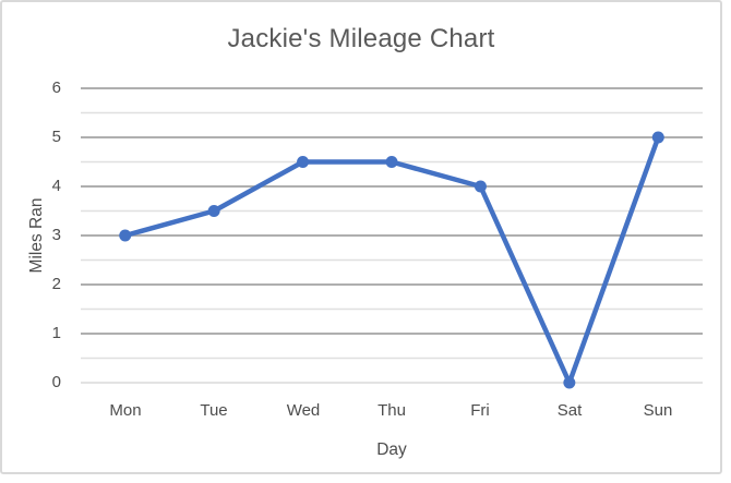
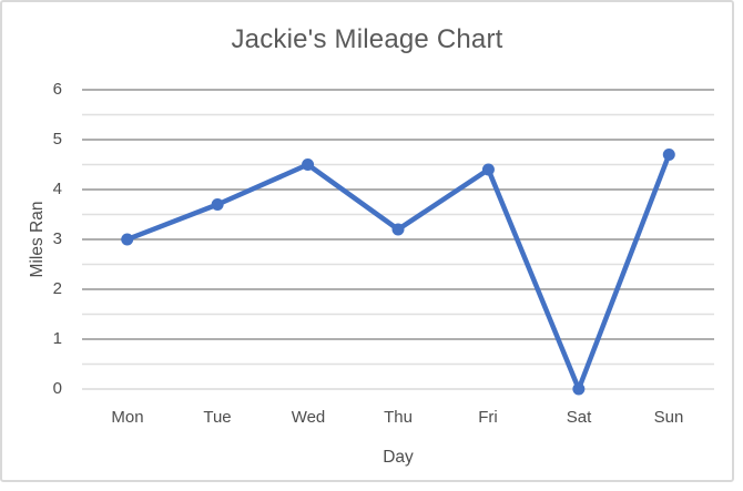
Tue: 3.5 -> 3.7
Thu: 4.5 -> 3.2
Fri: 4.0 -> 4.4
Sun: 5.0 -> 4.7
